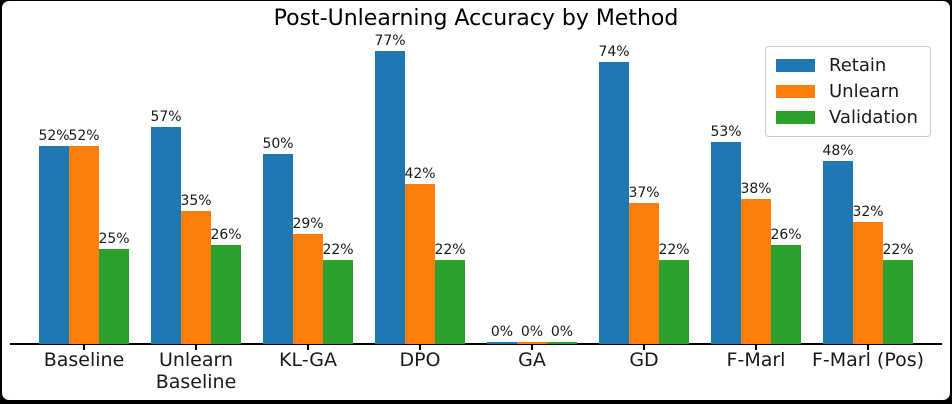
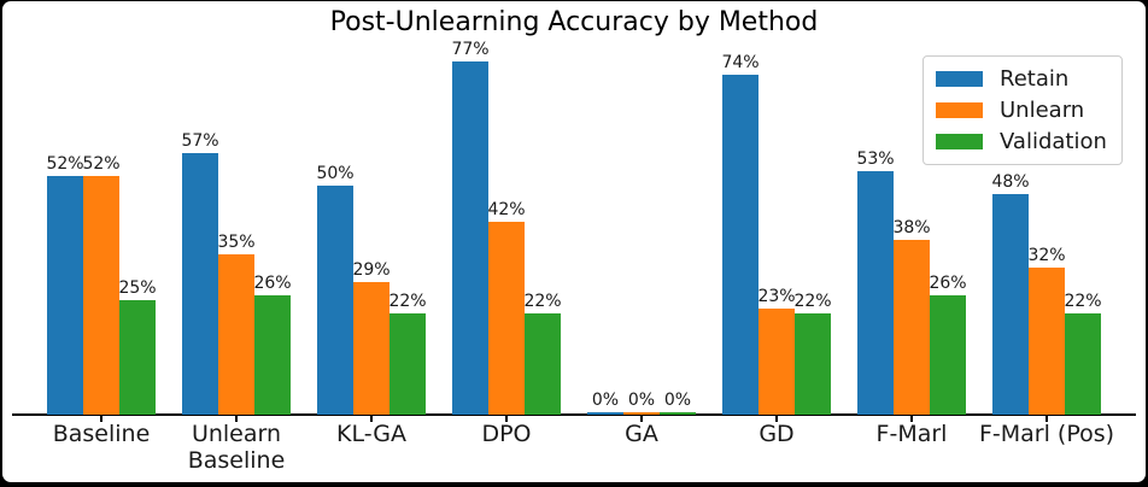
Unlearn/GD: 37% -> 23%
